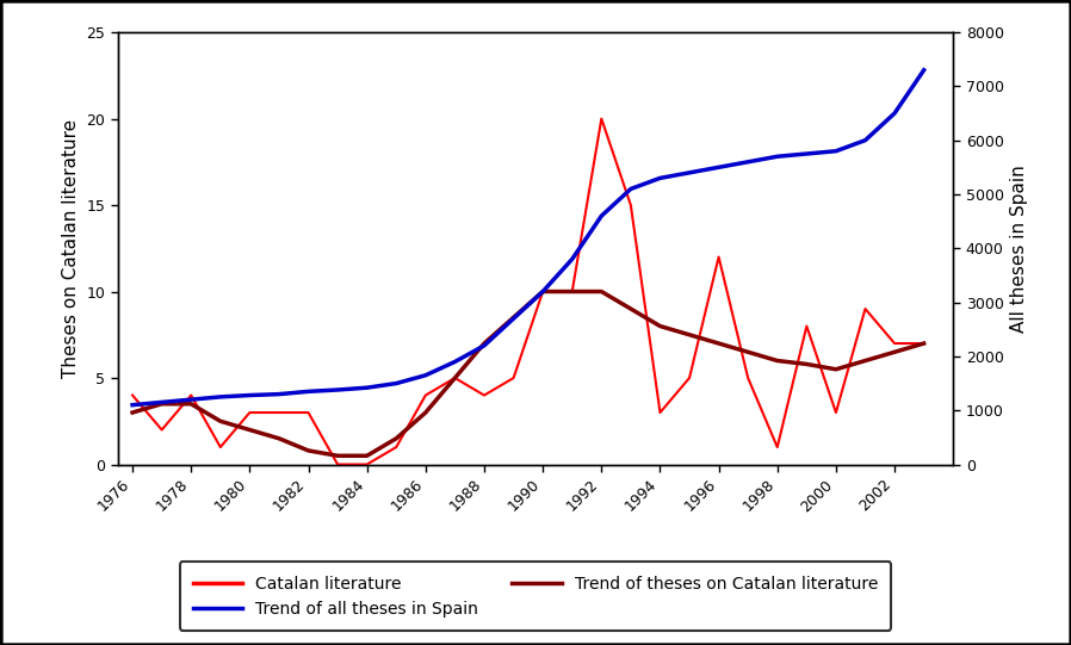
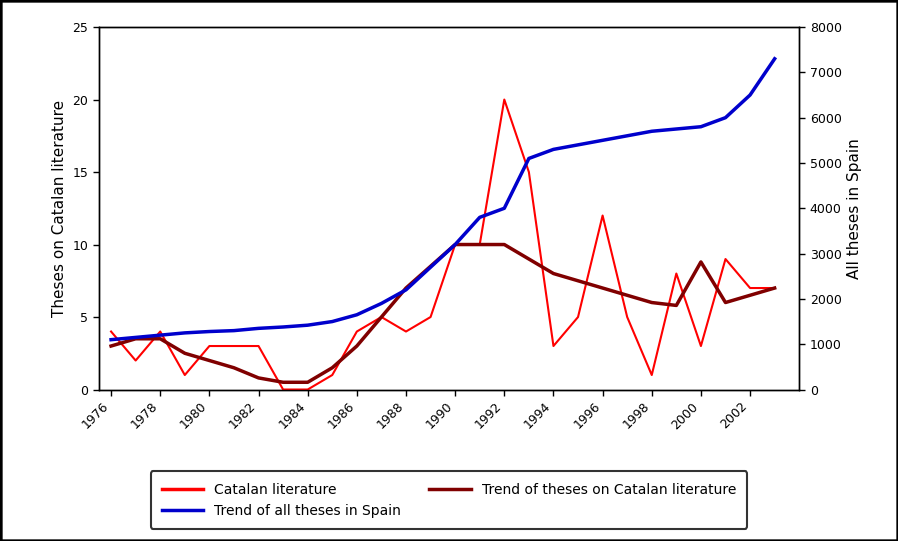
Trend of all theses in Spain/1992: 4600 -> 4000
Trend of theses on Catalan literature/2000: 5.5 -> 8.8
